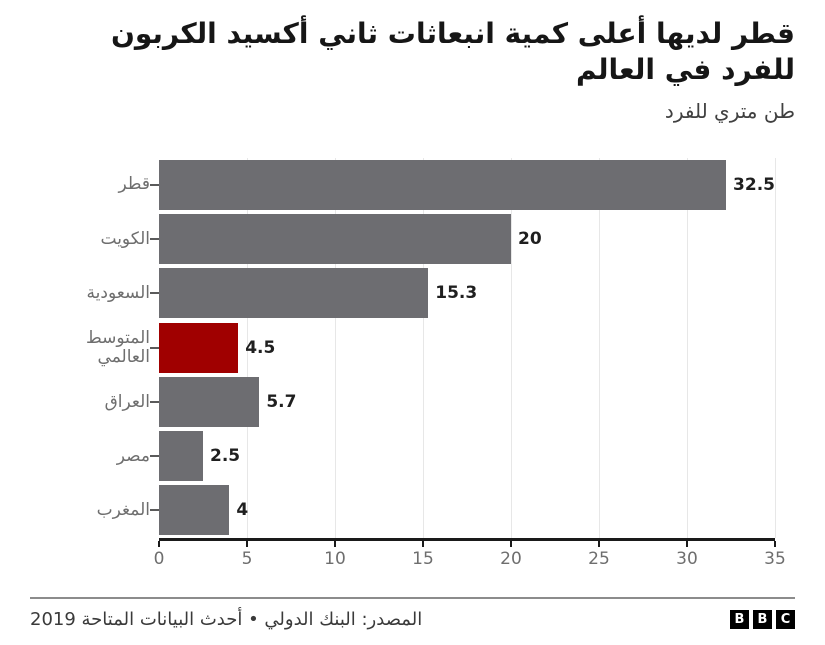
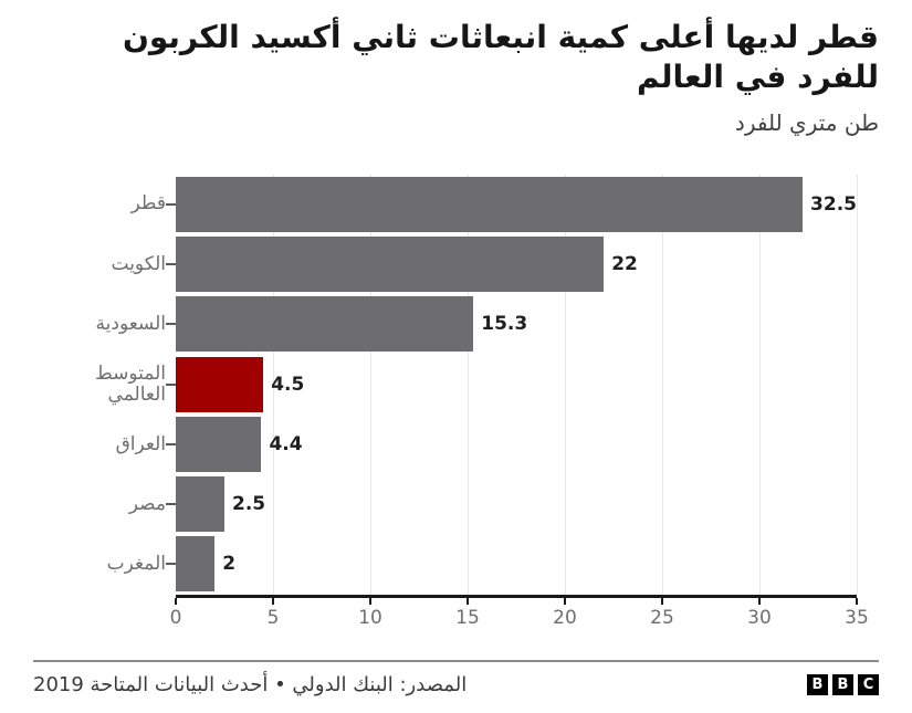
الكويت: 20 -> 22
العراق: 5.7 -> 4.4
المغرب: 4 -> 2
